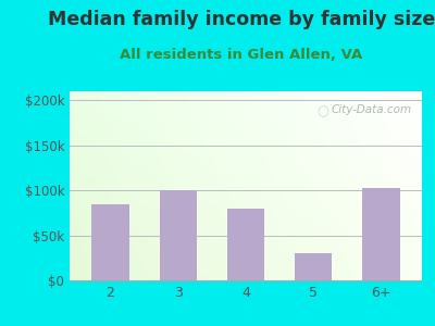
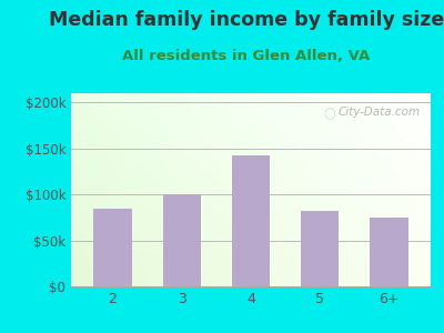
4: $80k -> $143k
5: $30k -> $82k
6+: $102k -> $75k
